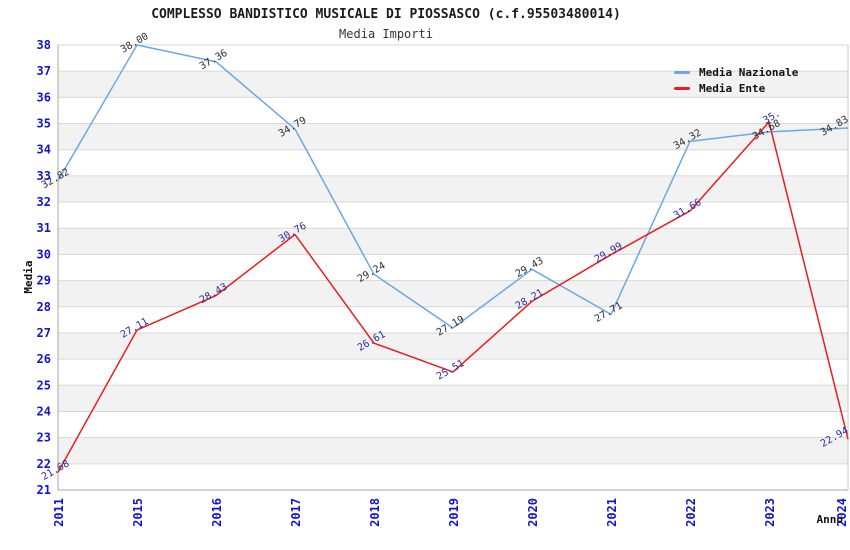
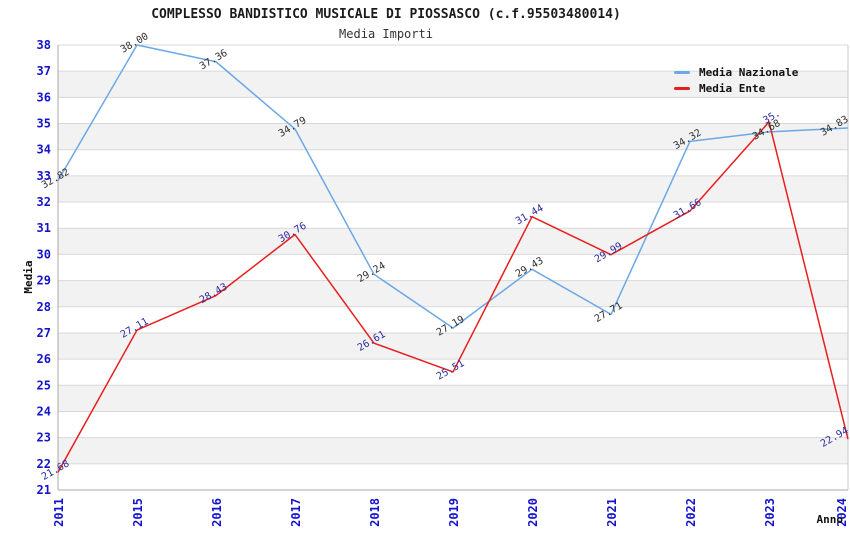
Media Ente/2020: 28.21 -> 31.44
